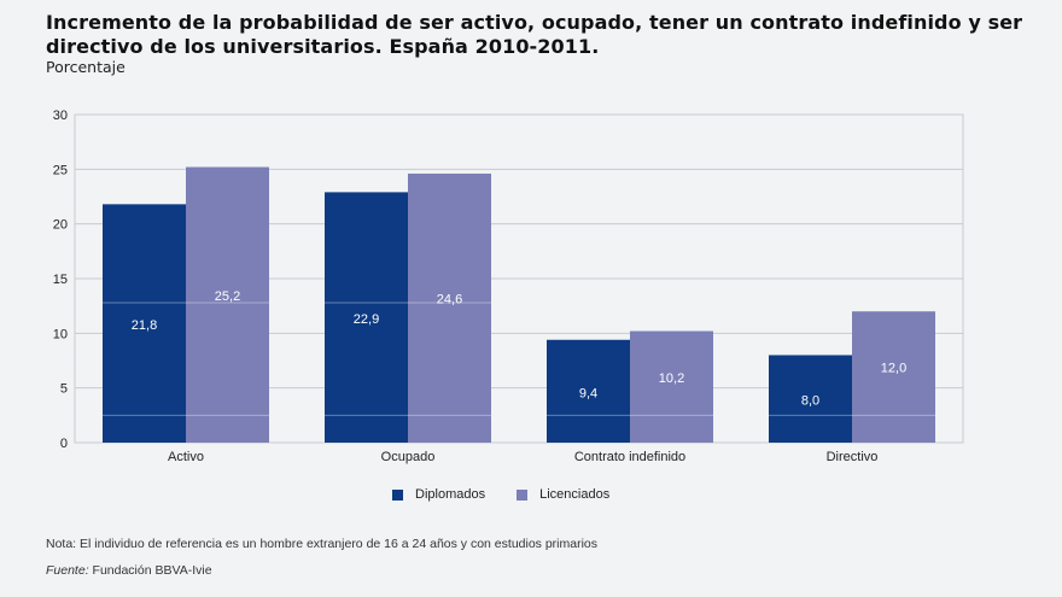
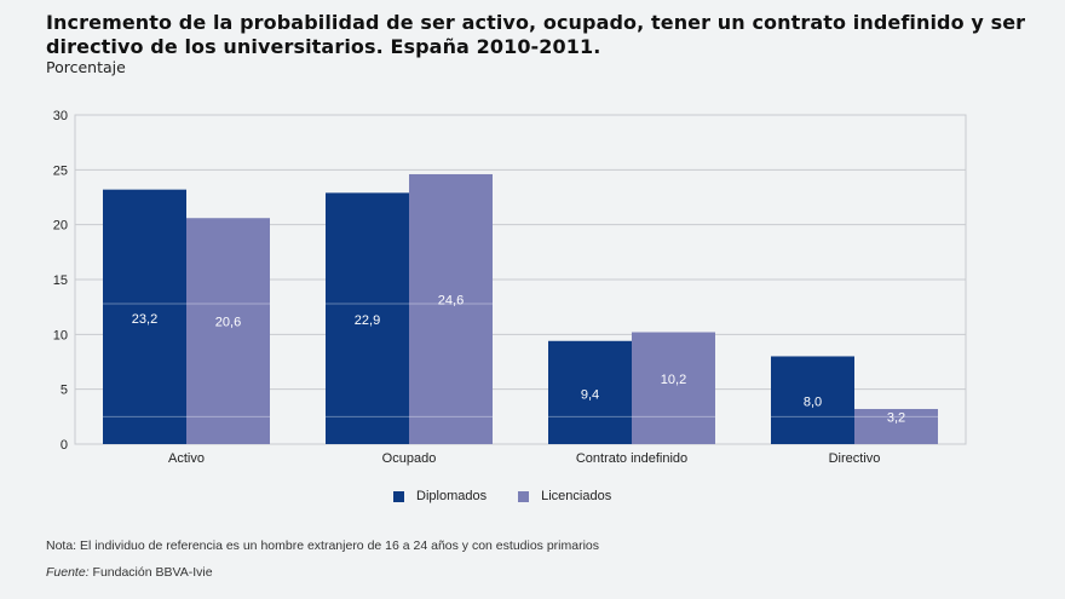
Diplomados/Activo: 21,8 -> 23,2
Licenciados/Activo: 25,2 -> 20,6
Licenciados/Directivo: 12,0 -> 3,2
